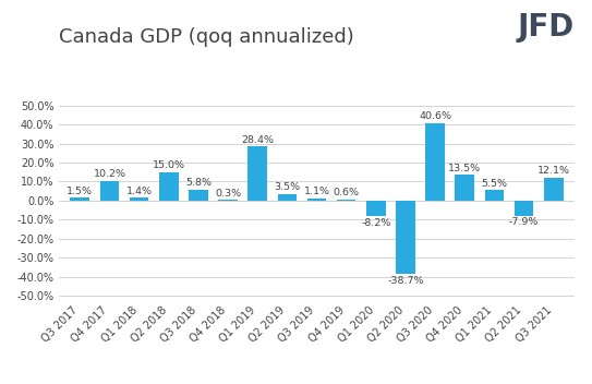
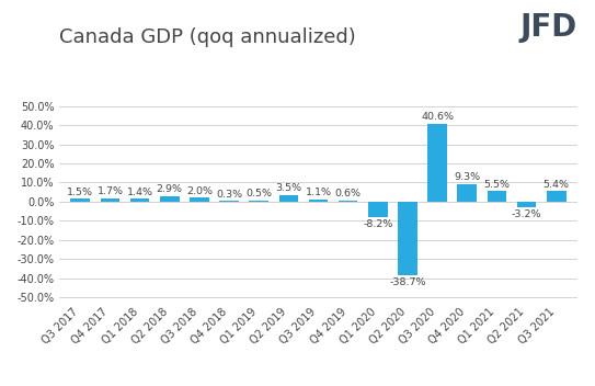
Q4 2017: 10.2% -> 1.7%
Q2 2018: 15.0% -> 2.9%
Q3 2018: 5.8% -> 2.0%
Q1 2019: 28.4% -> 0.5%
Q4 2020: 13.5% -> 9.3%
Q2 2021: -7.9% -> -3.2%
Q3 2021: 12.1% -> 5.4%
